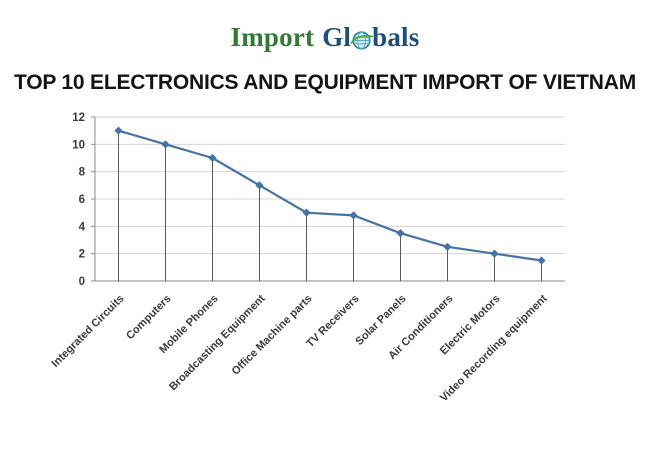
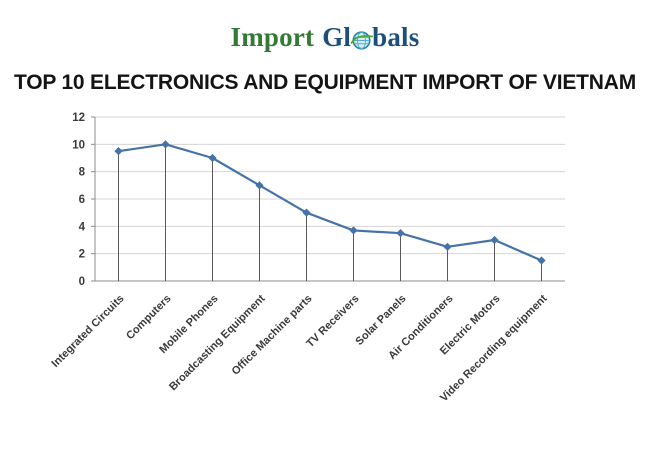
Integrated Circuits: 11.0 -> 9.5
TV Receivers: 4.8 -> 3.7
Electric Motors: 2.0 -> 3.0
